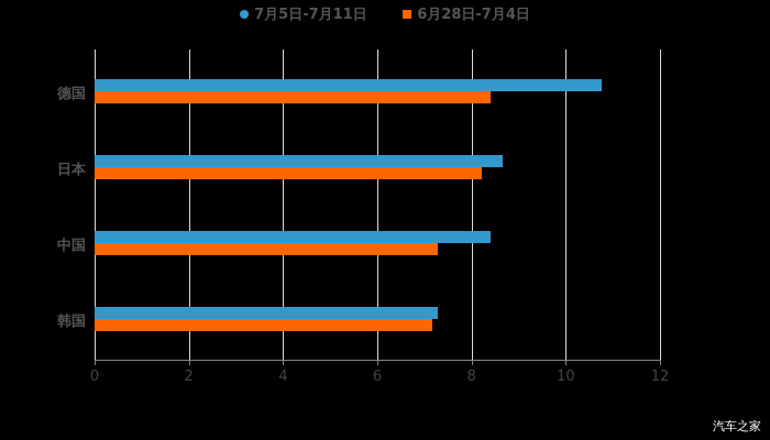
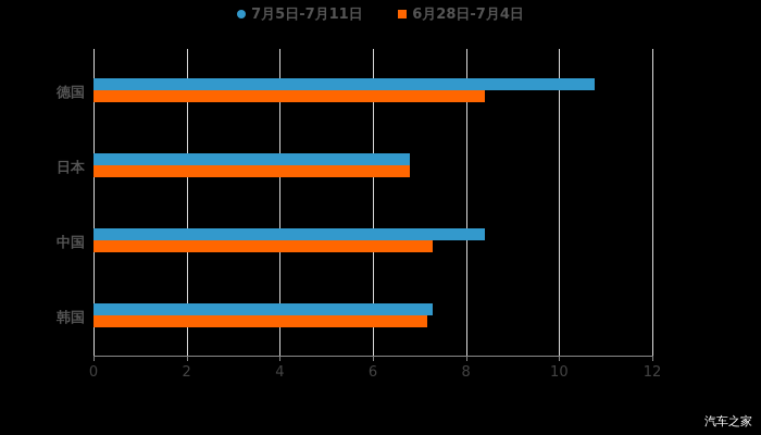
7月5日-7月11日/日本: 8.7 -> 6.8
6月28日-7月4日/日本: 8.2 -> 6.8
